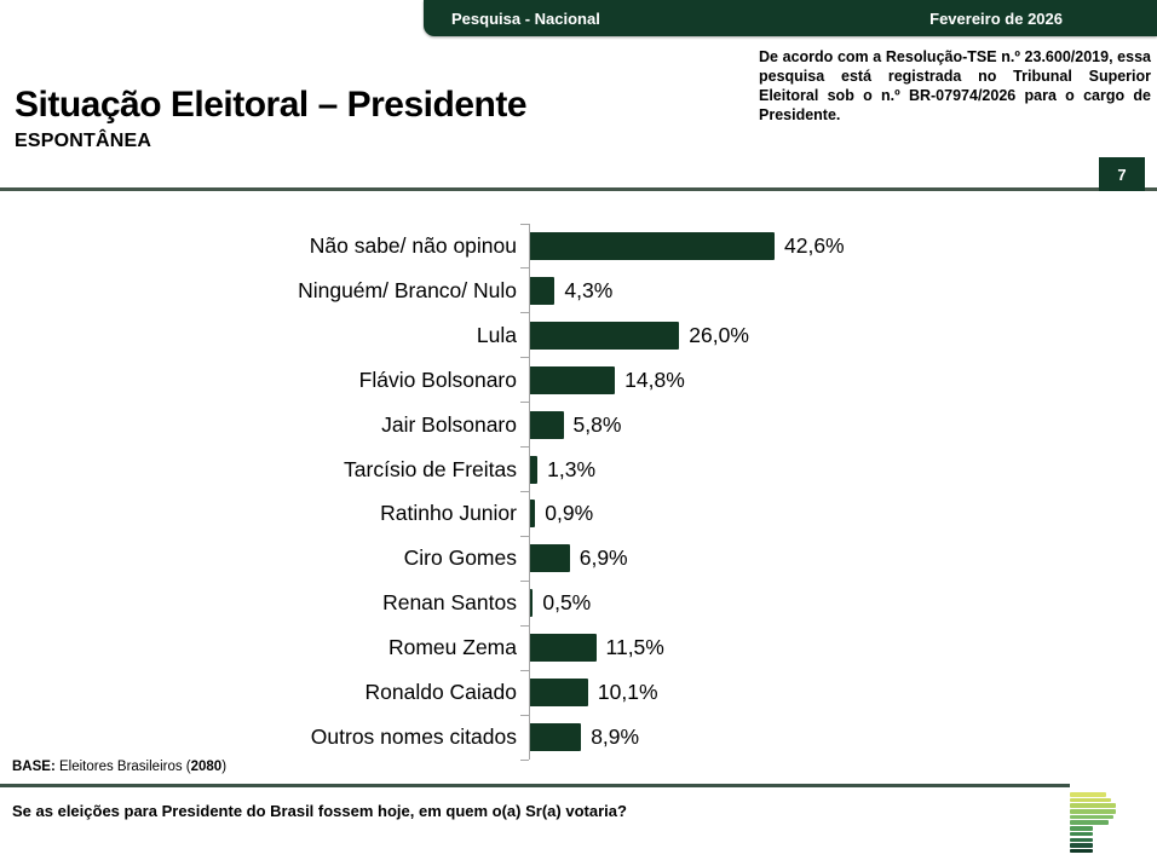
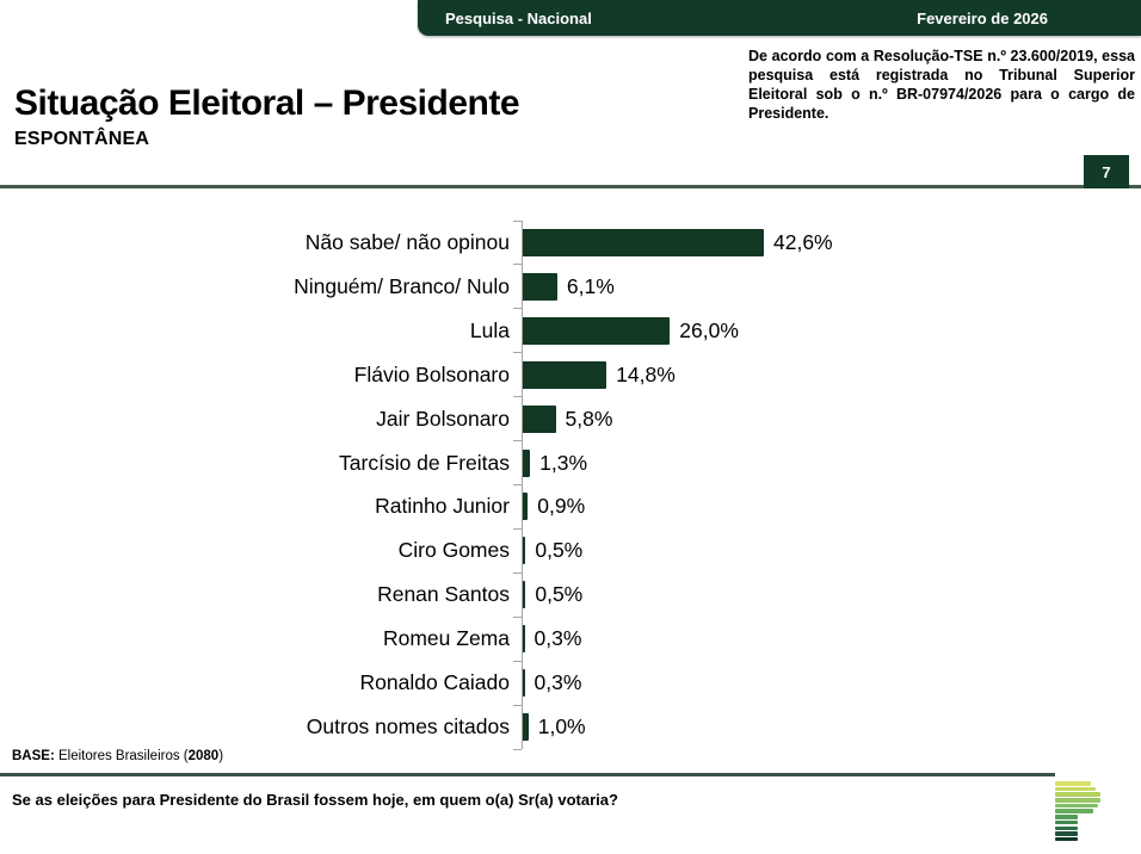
Ninguém/ Branco/ Nulo: 4,3% -> 6,1%
Ciro Gomes: 6,9% -> 0,5%
Romeu Zema: 11,5% -> 0,3%
Ronaldo Caiado: 10,1% -> 0,3%
Outros nomes citados: 8,9% -> 1,0%
